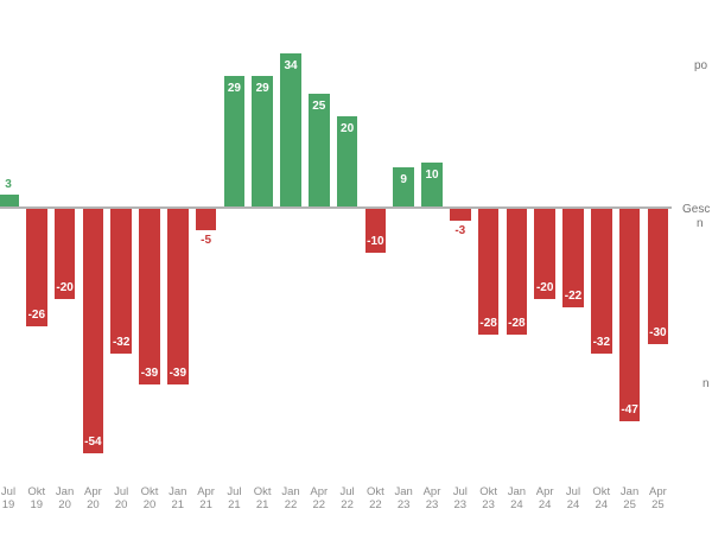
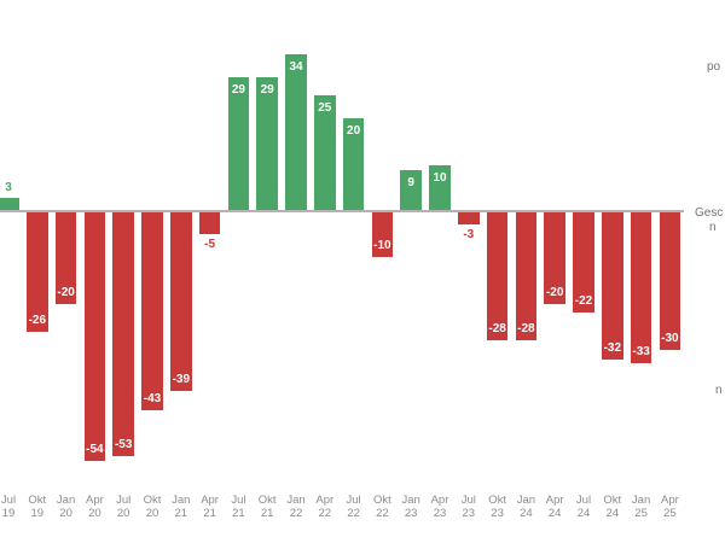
Jul 20: -32 -> -53
Okt 20: -39 -> -43
Jan 25: -47 -> -33
